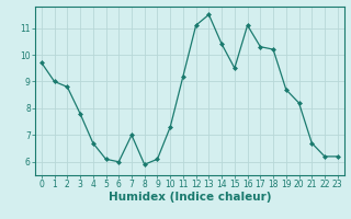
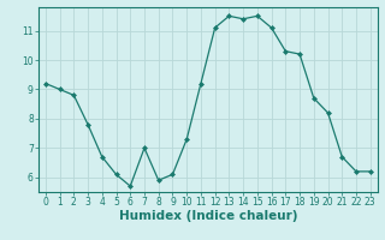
0: 9.7 -> 9.2
6: 6.0 -> 5.7
14: 10.4 -> 11.4
15: 9.5 -> 11.5
